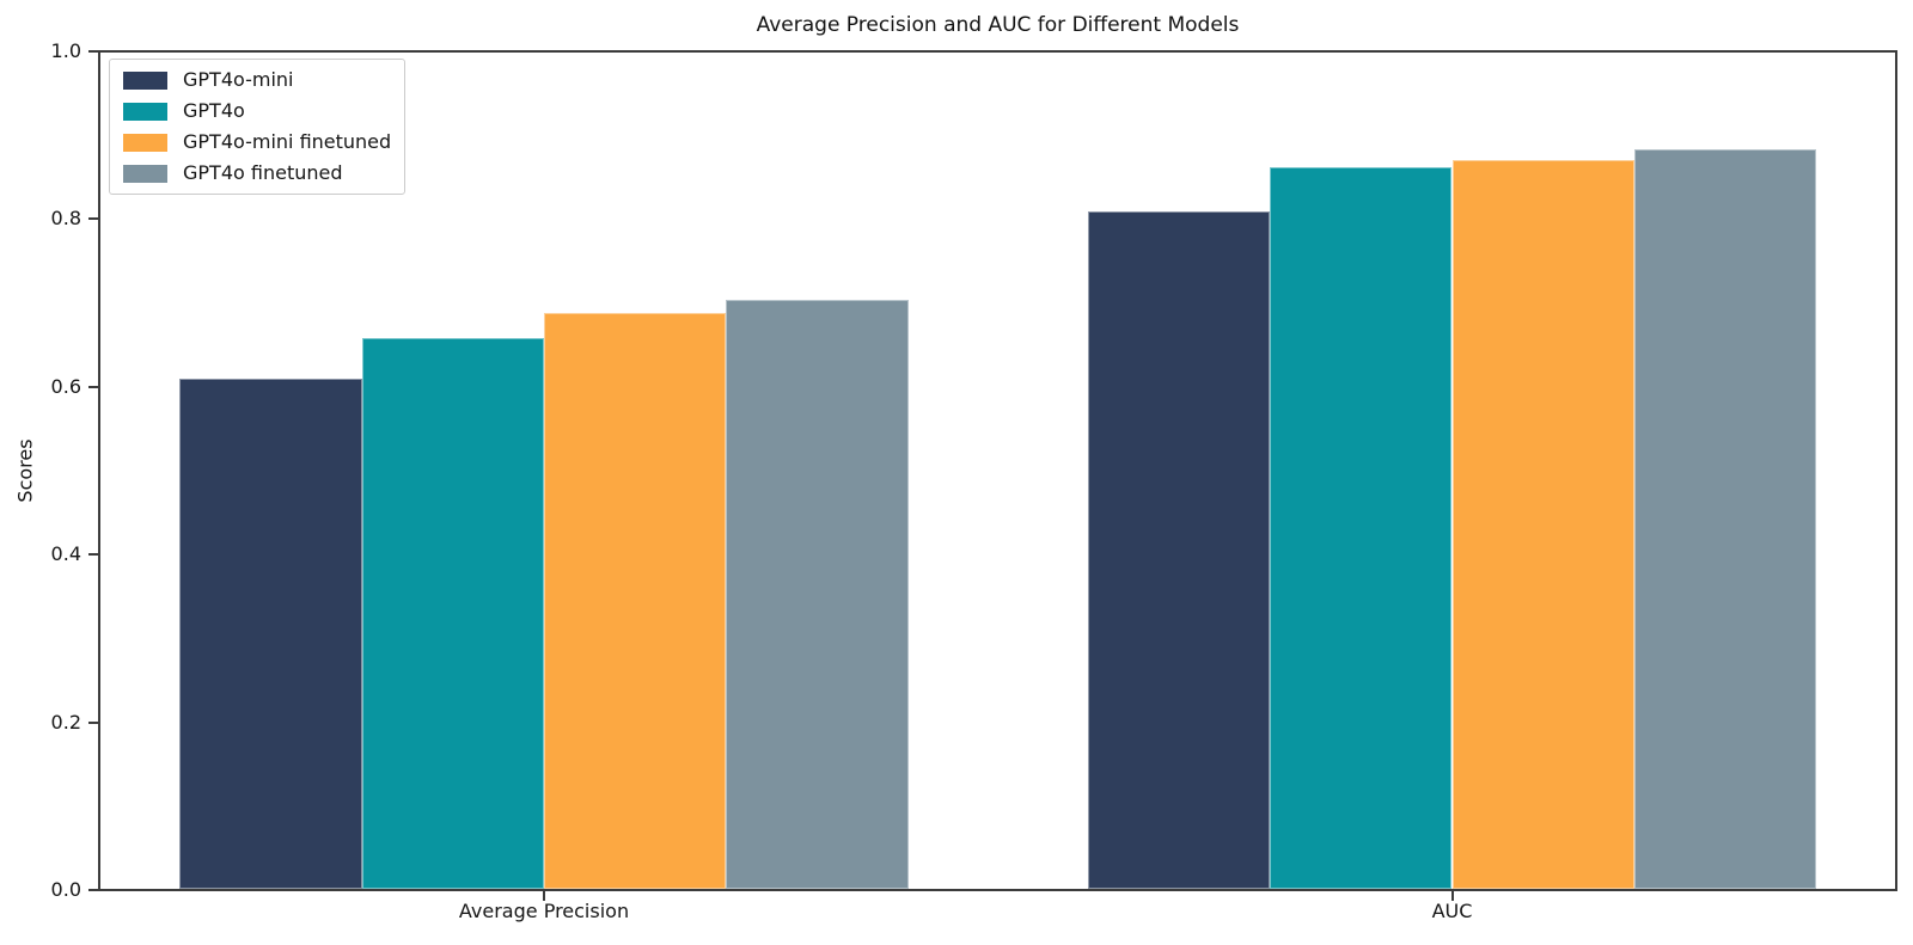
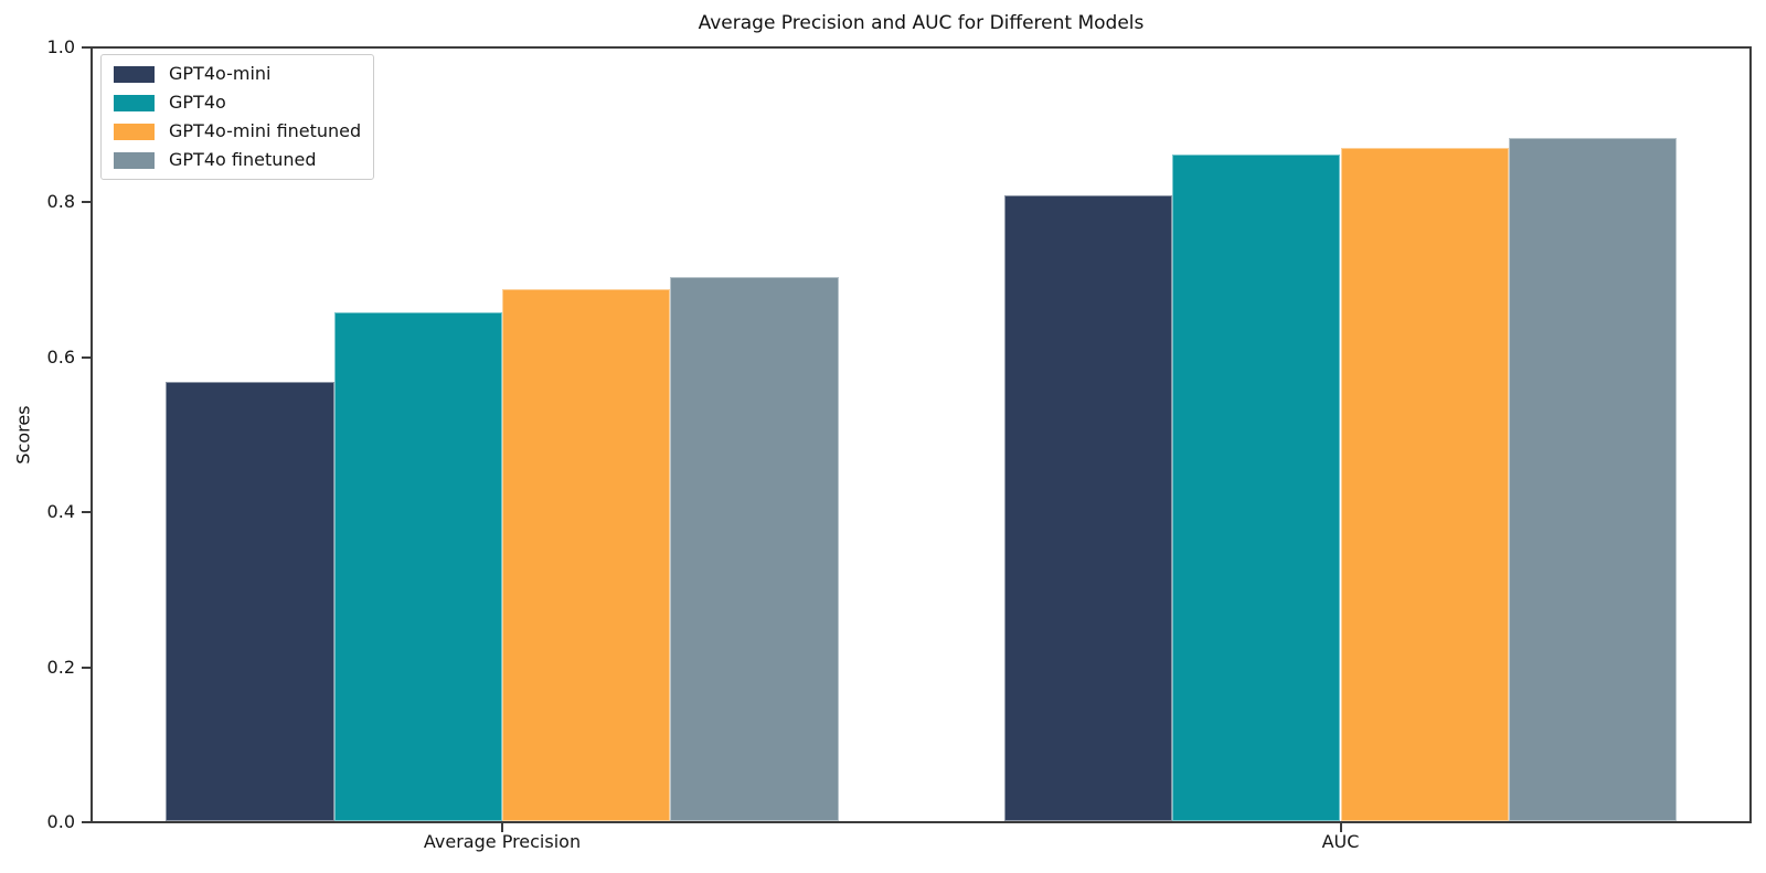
GPT4o-mini/Average Precision: 0.61 -> 0.57
